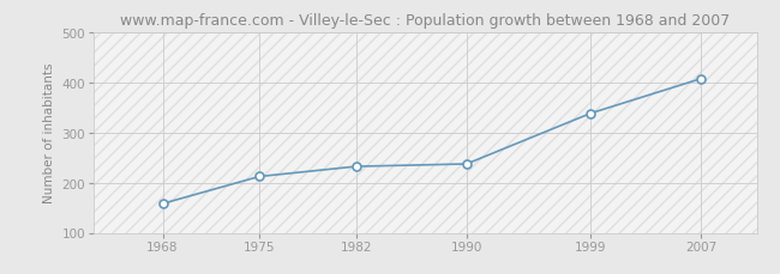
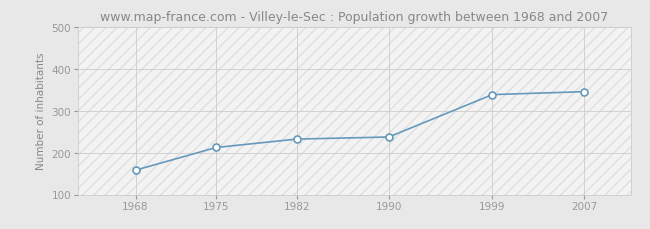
2007: 407 -> 345
